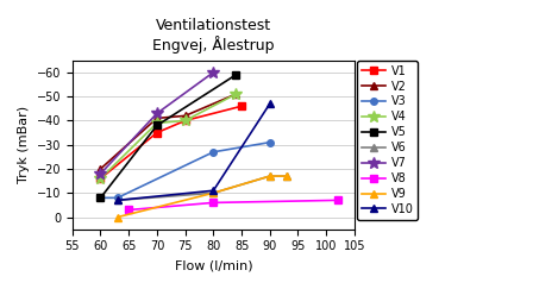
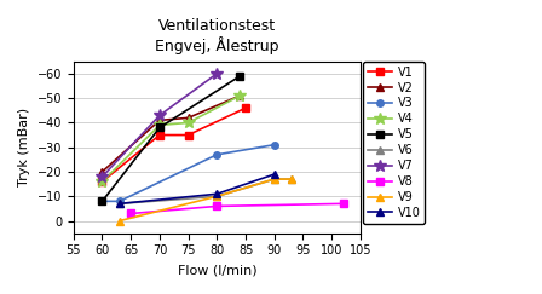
V1/75: -40 -> -35
V10/90: -47 -> -19
